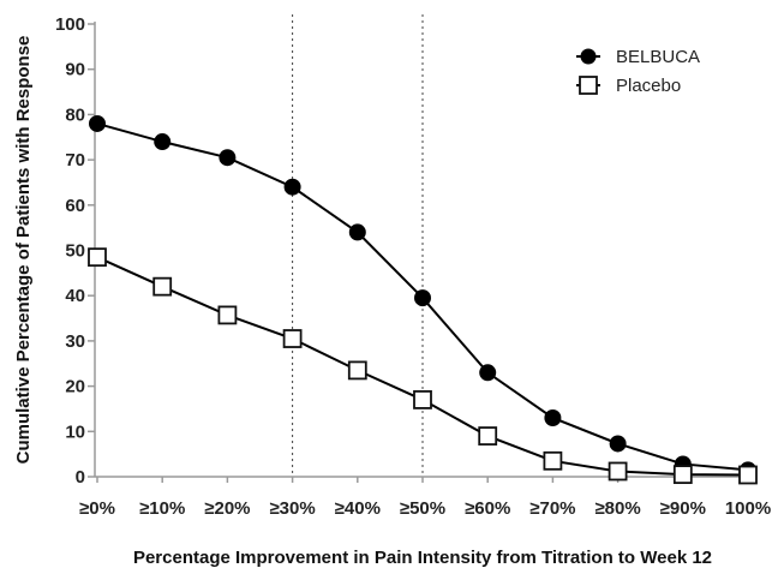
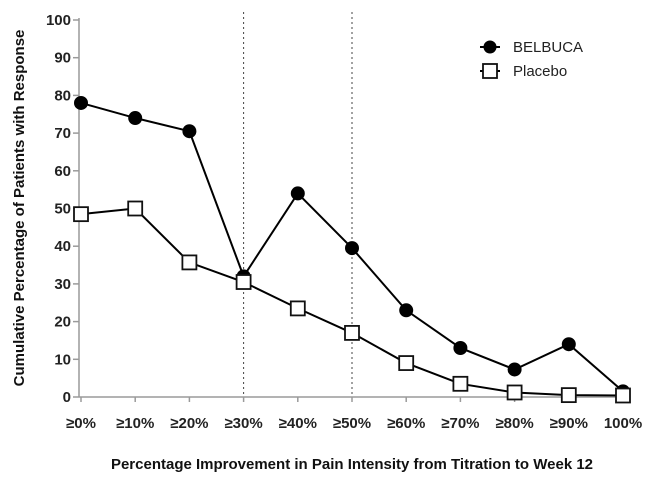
Placebo/≥10%: 42 -> 50
BELBUCA/≥30%: 64 -> 32
BELBUCA/≥90%: 3 -> 14
